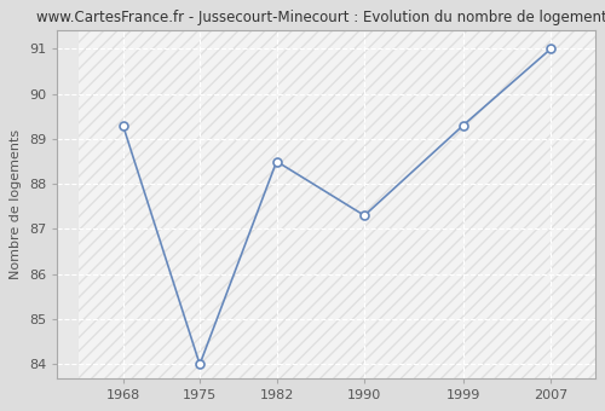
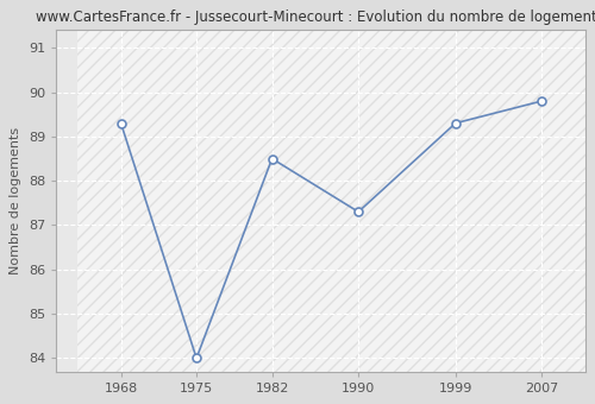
2007: 91.0 -> 89.8
